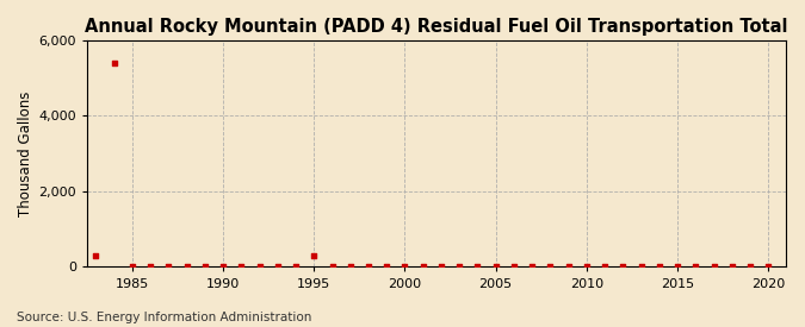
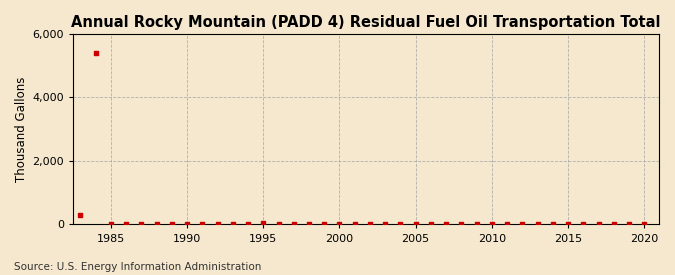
1995: 300 -> 50
